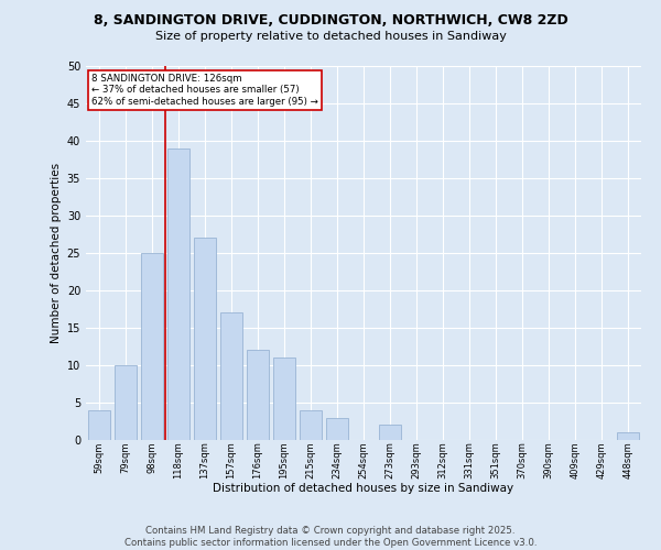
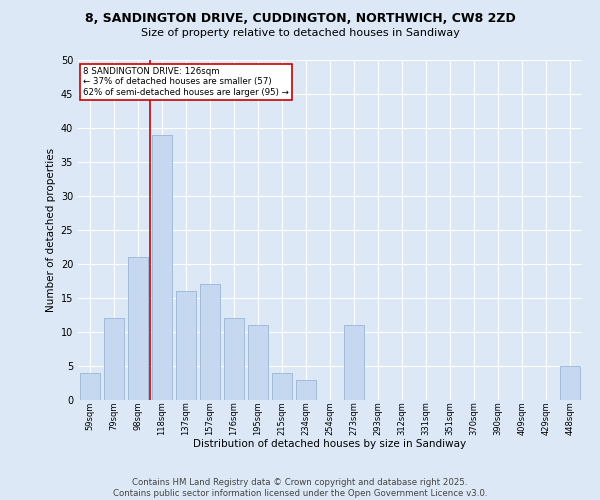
79sqm: 10 -> 12
98sqm: 25 -> 21
137sqm: 27 -> 16
273sqm: 2 -> 11
448sqm: 1 -> 5
